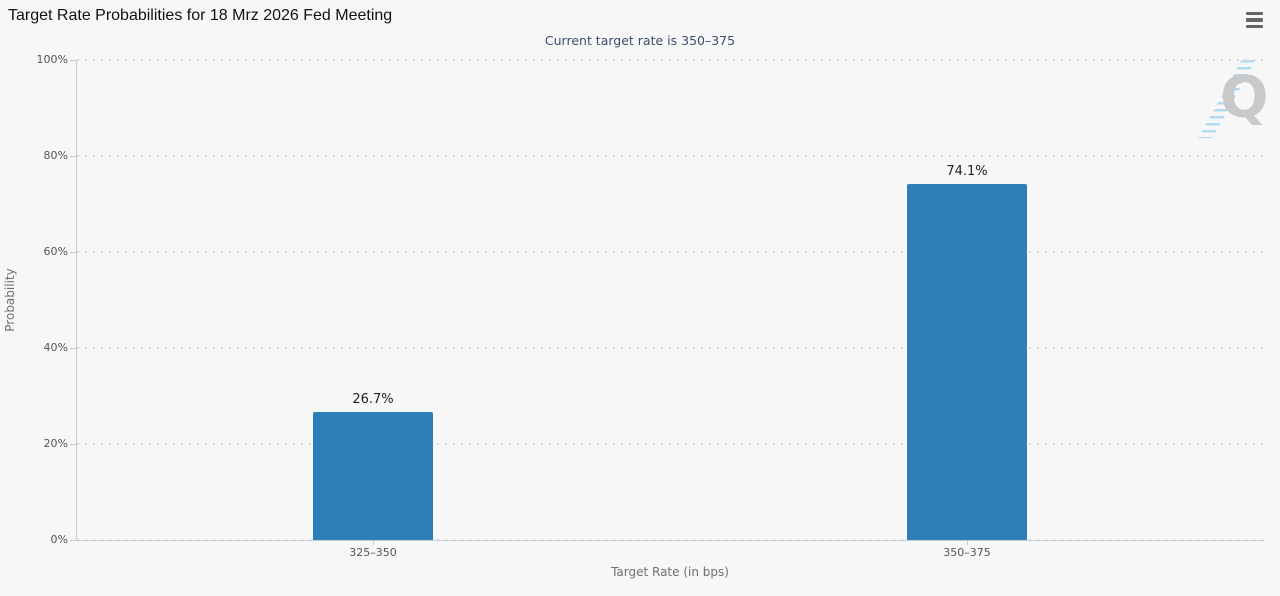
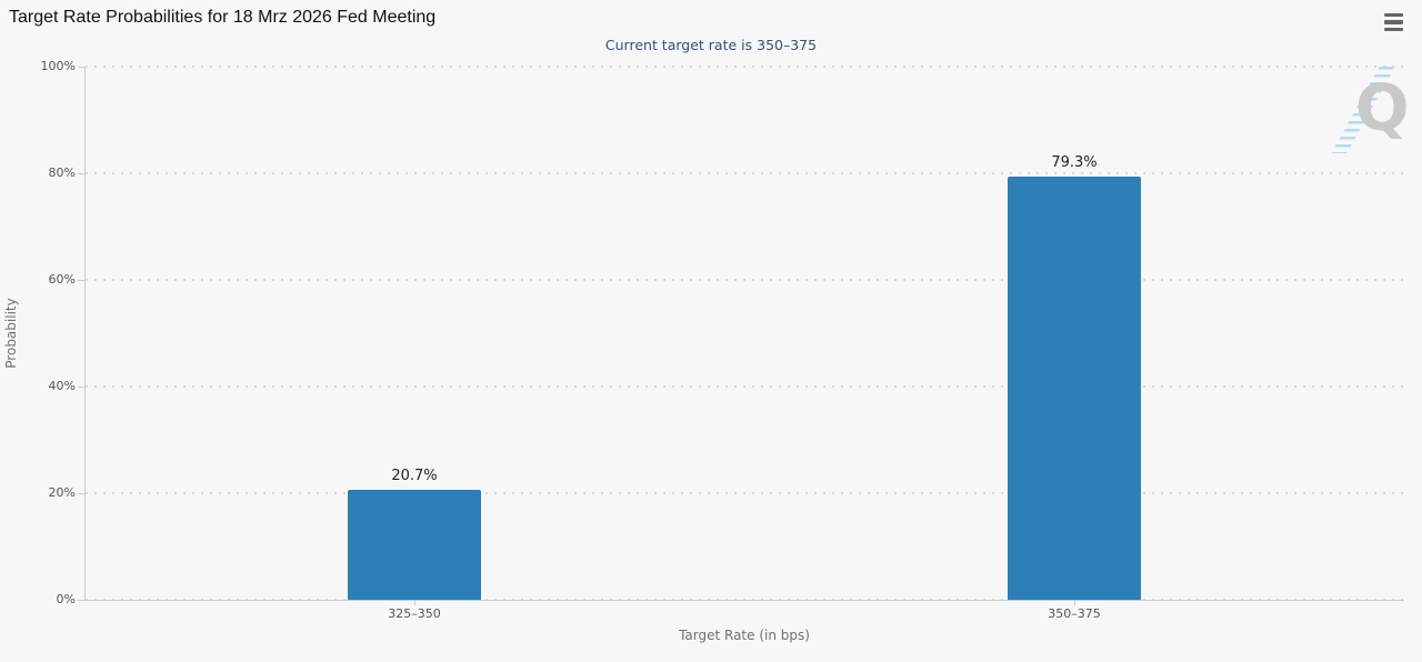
325–350: 26.7% -> 20.7%
350–375: 74.1% -> 79.3%
